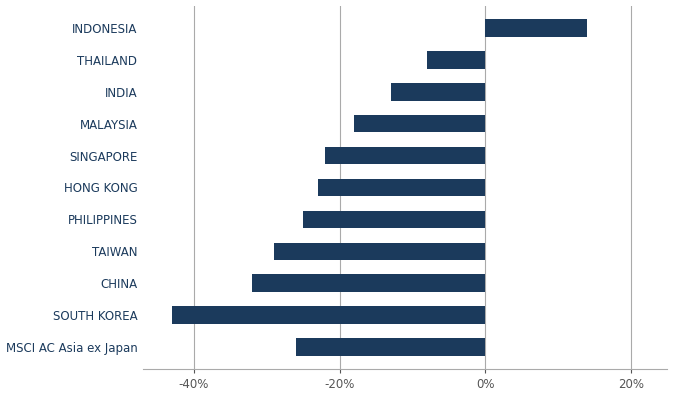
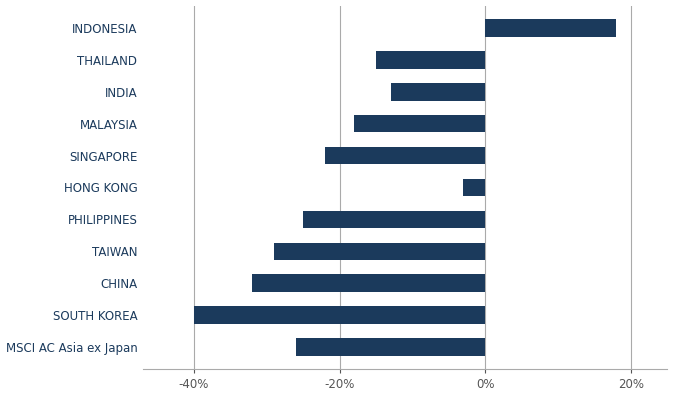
INDONESIA: 14% -> 18%
THAILAND: -8% -> -15%
HONG KONG: -23% -> -3%
SOUTH KOREA: -43% -> -40%
